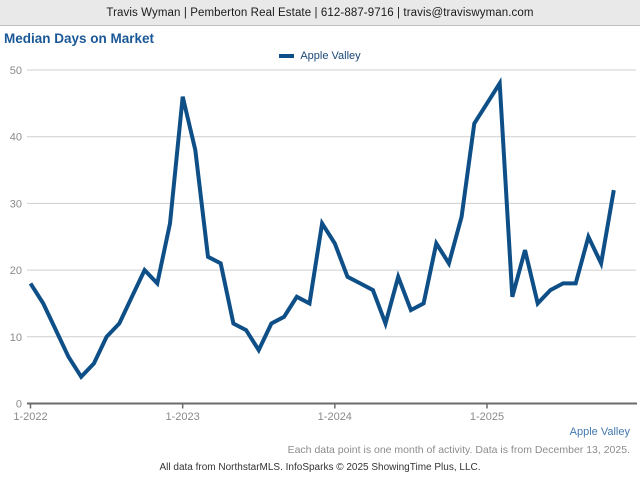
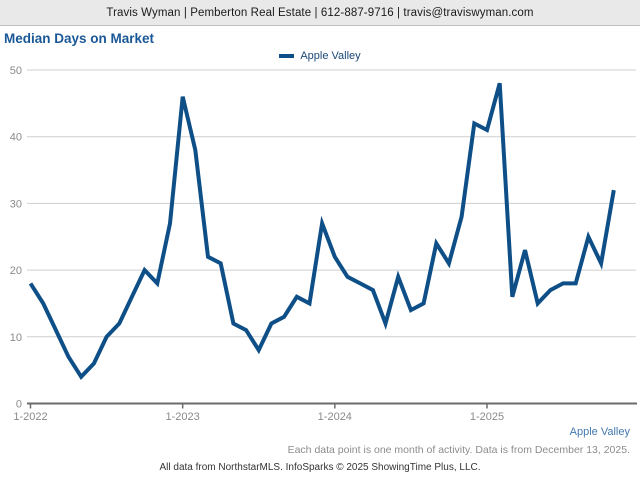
1-2024: 24 -> 22
1-2025: 45 -> 41
